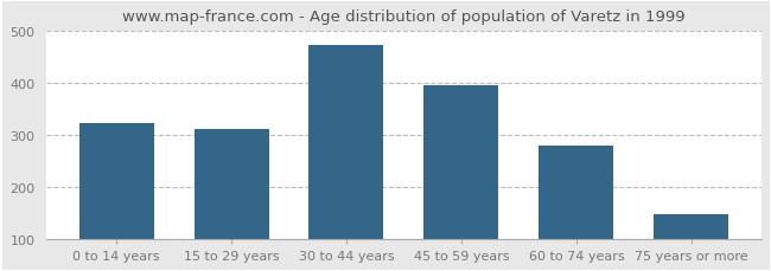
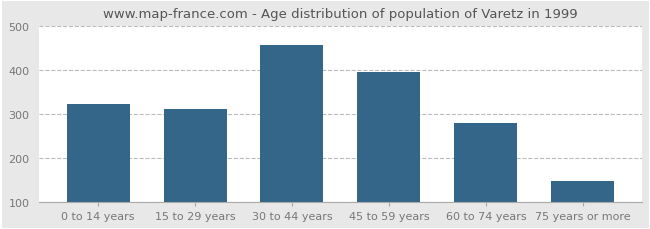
30 to 44 years: 472 -> 455
